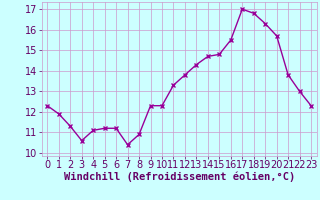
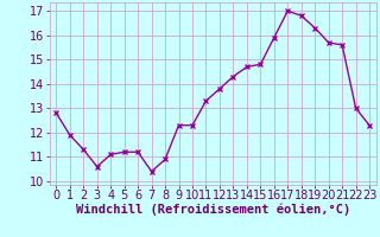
0: 12.3 -> 12.8
16: 15.5 -> 15.9
21: 13.8 -> 15.6
